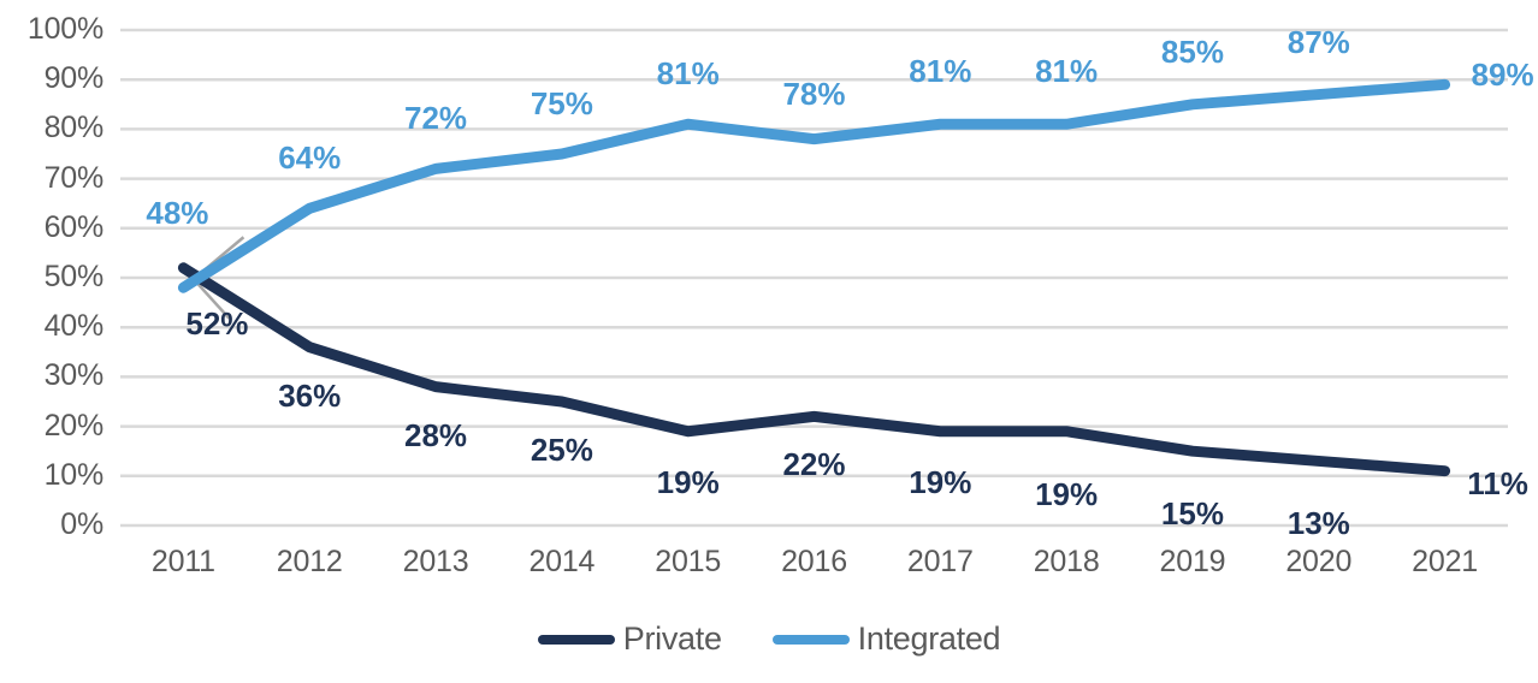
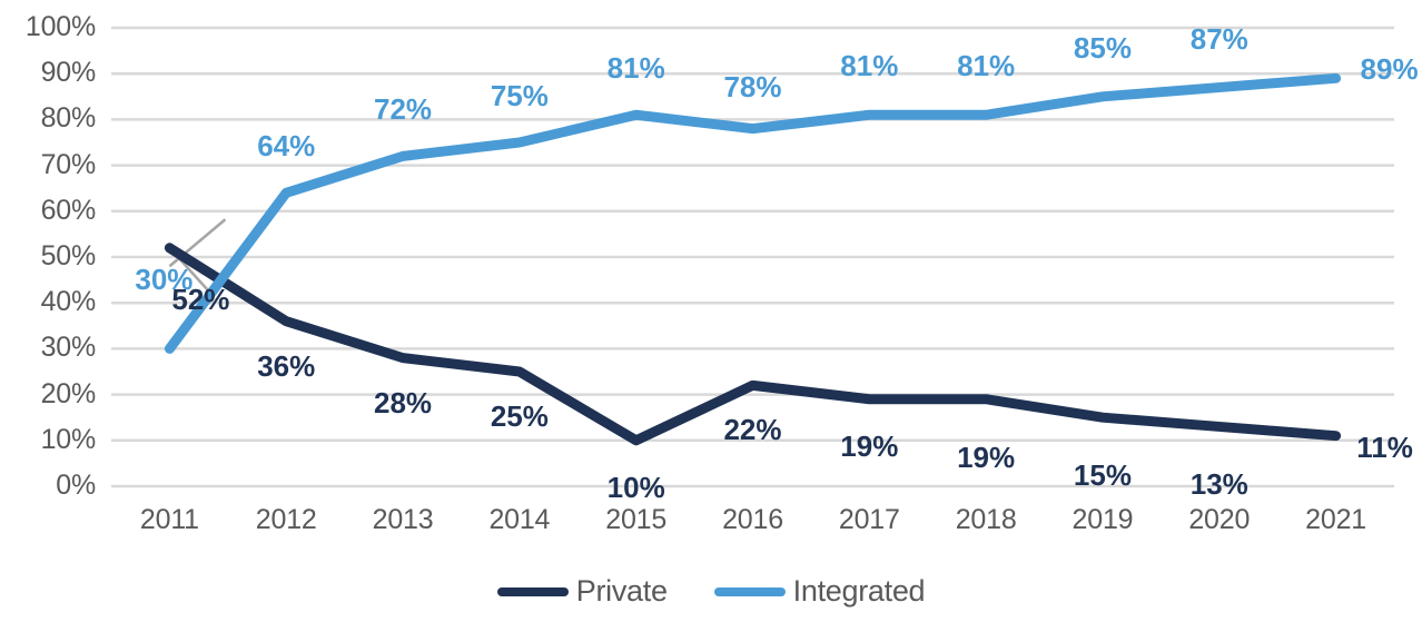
Integrated/2011: 48% -> 30%
Private/2015: 19% -> 10%
